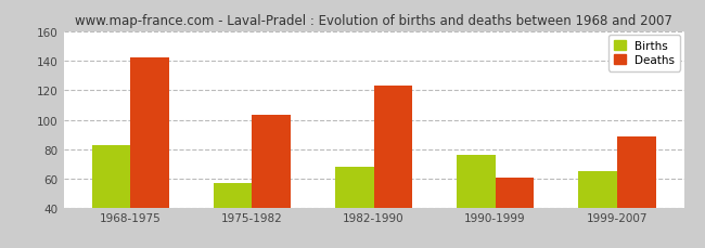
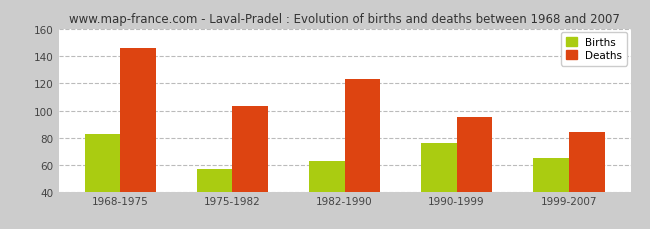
Deaths/1968-1975: 142 -> 146
Births/1982-1990: 68 -> 63
Deaths/1990-1999: 61 -> 95
Deaths/1999-2007: 89 -> 84
